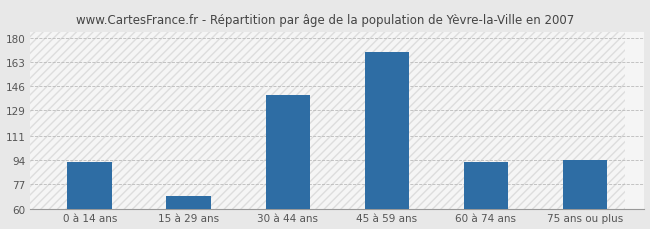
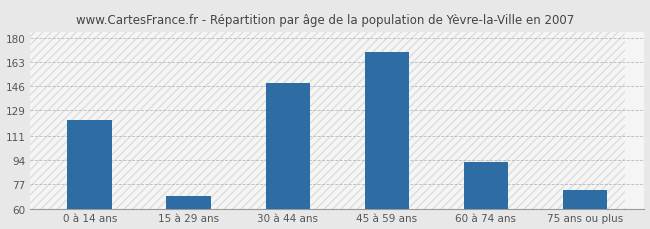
0 à 14 ans: 93 -> 122
30 à 44 ans: 140 -> 148
75 ans ou plus: 94 -> 73
